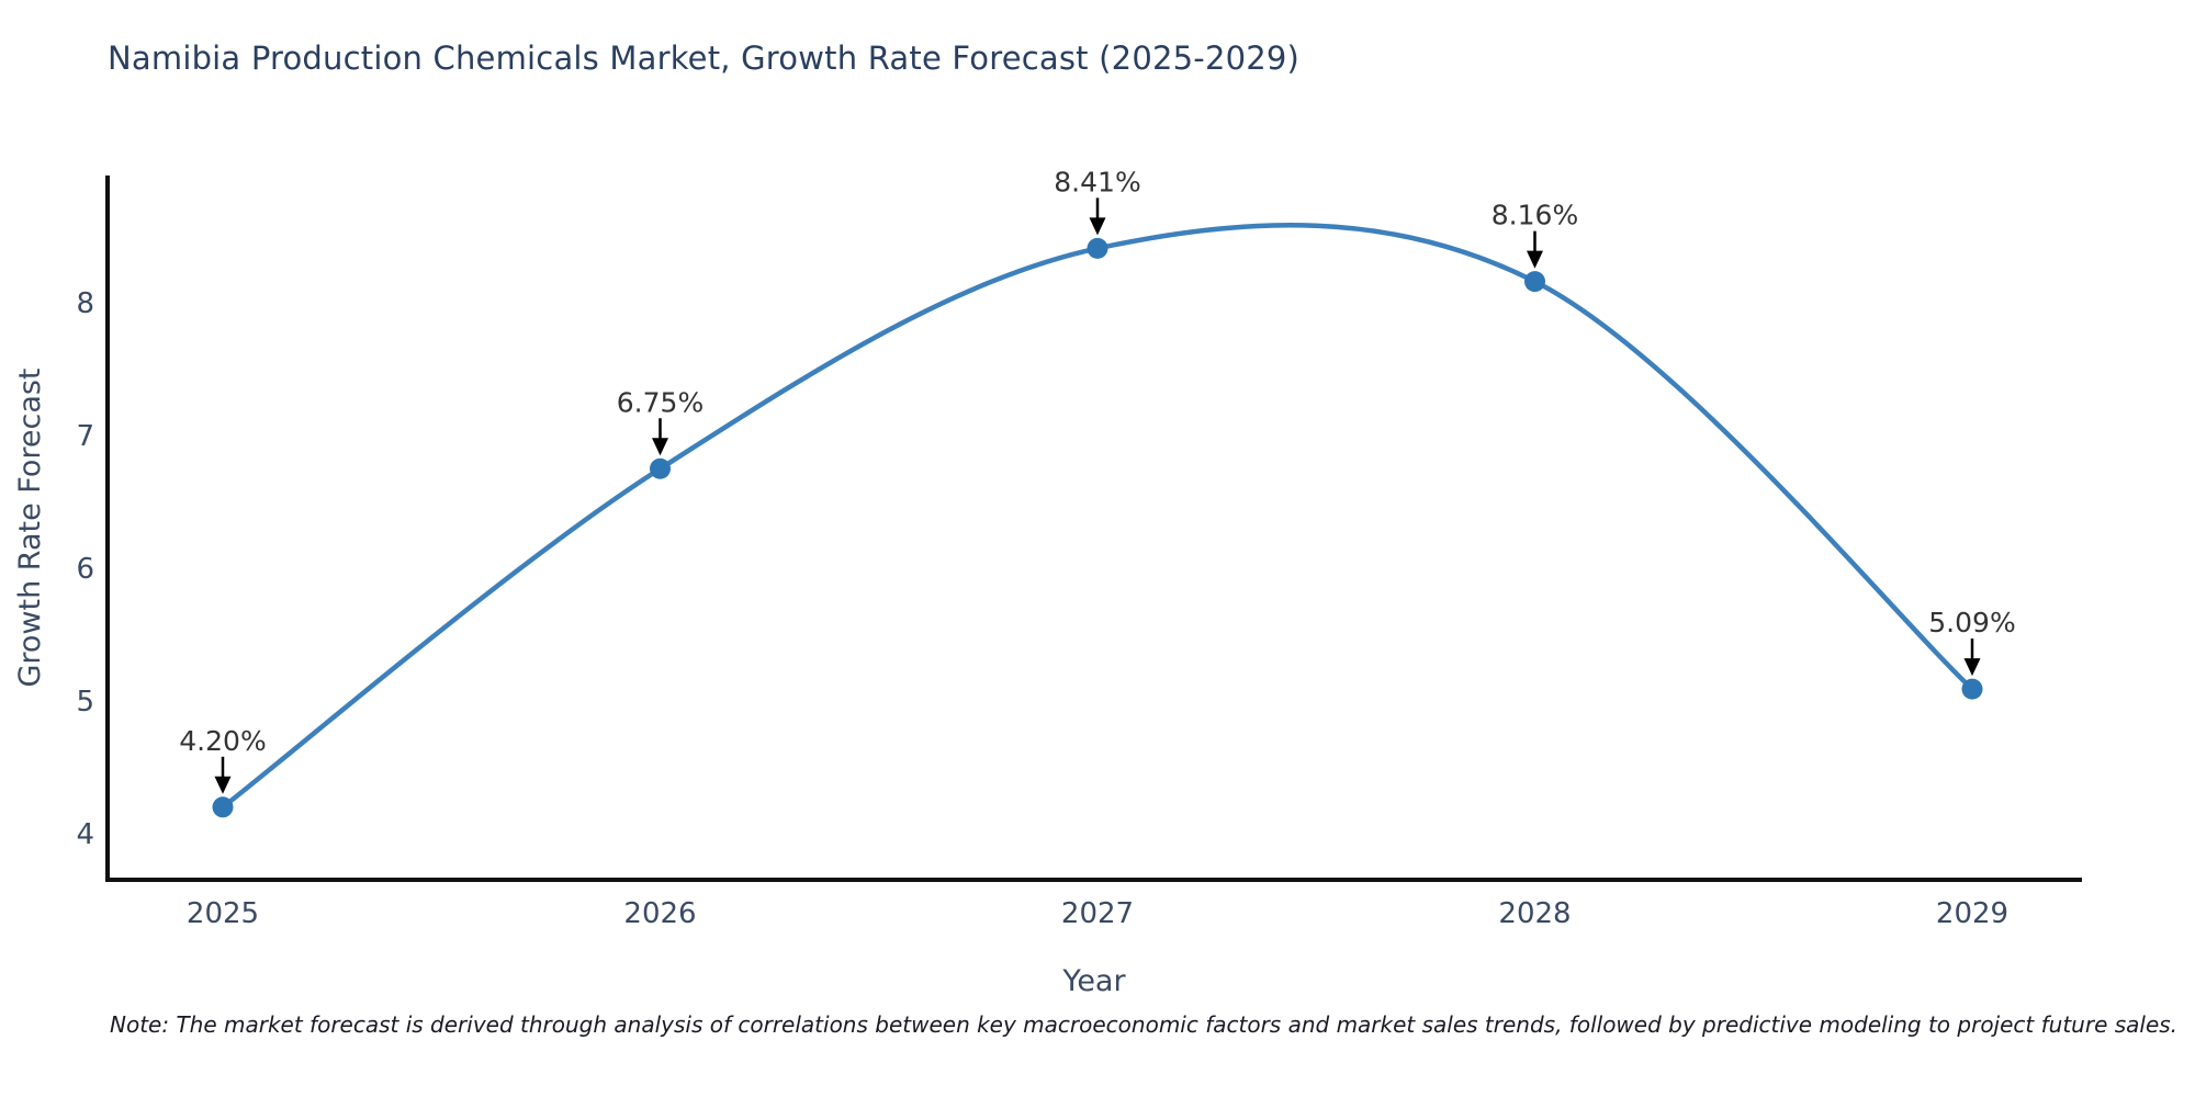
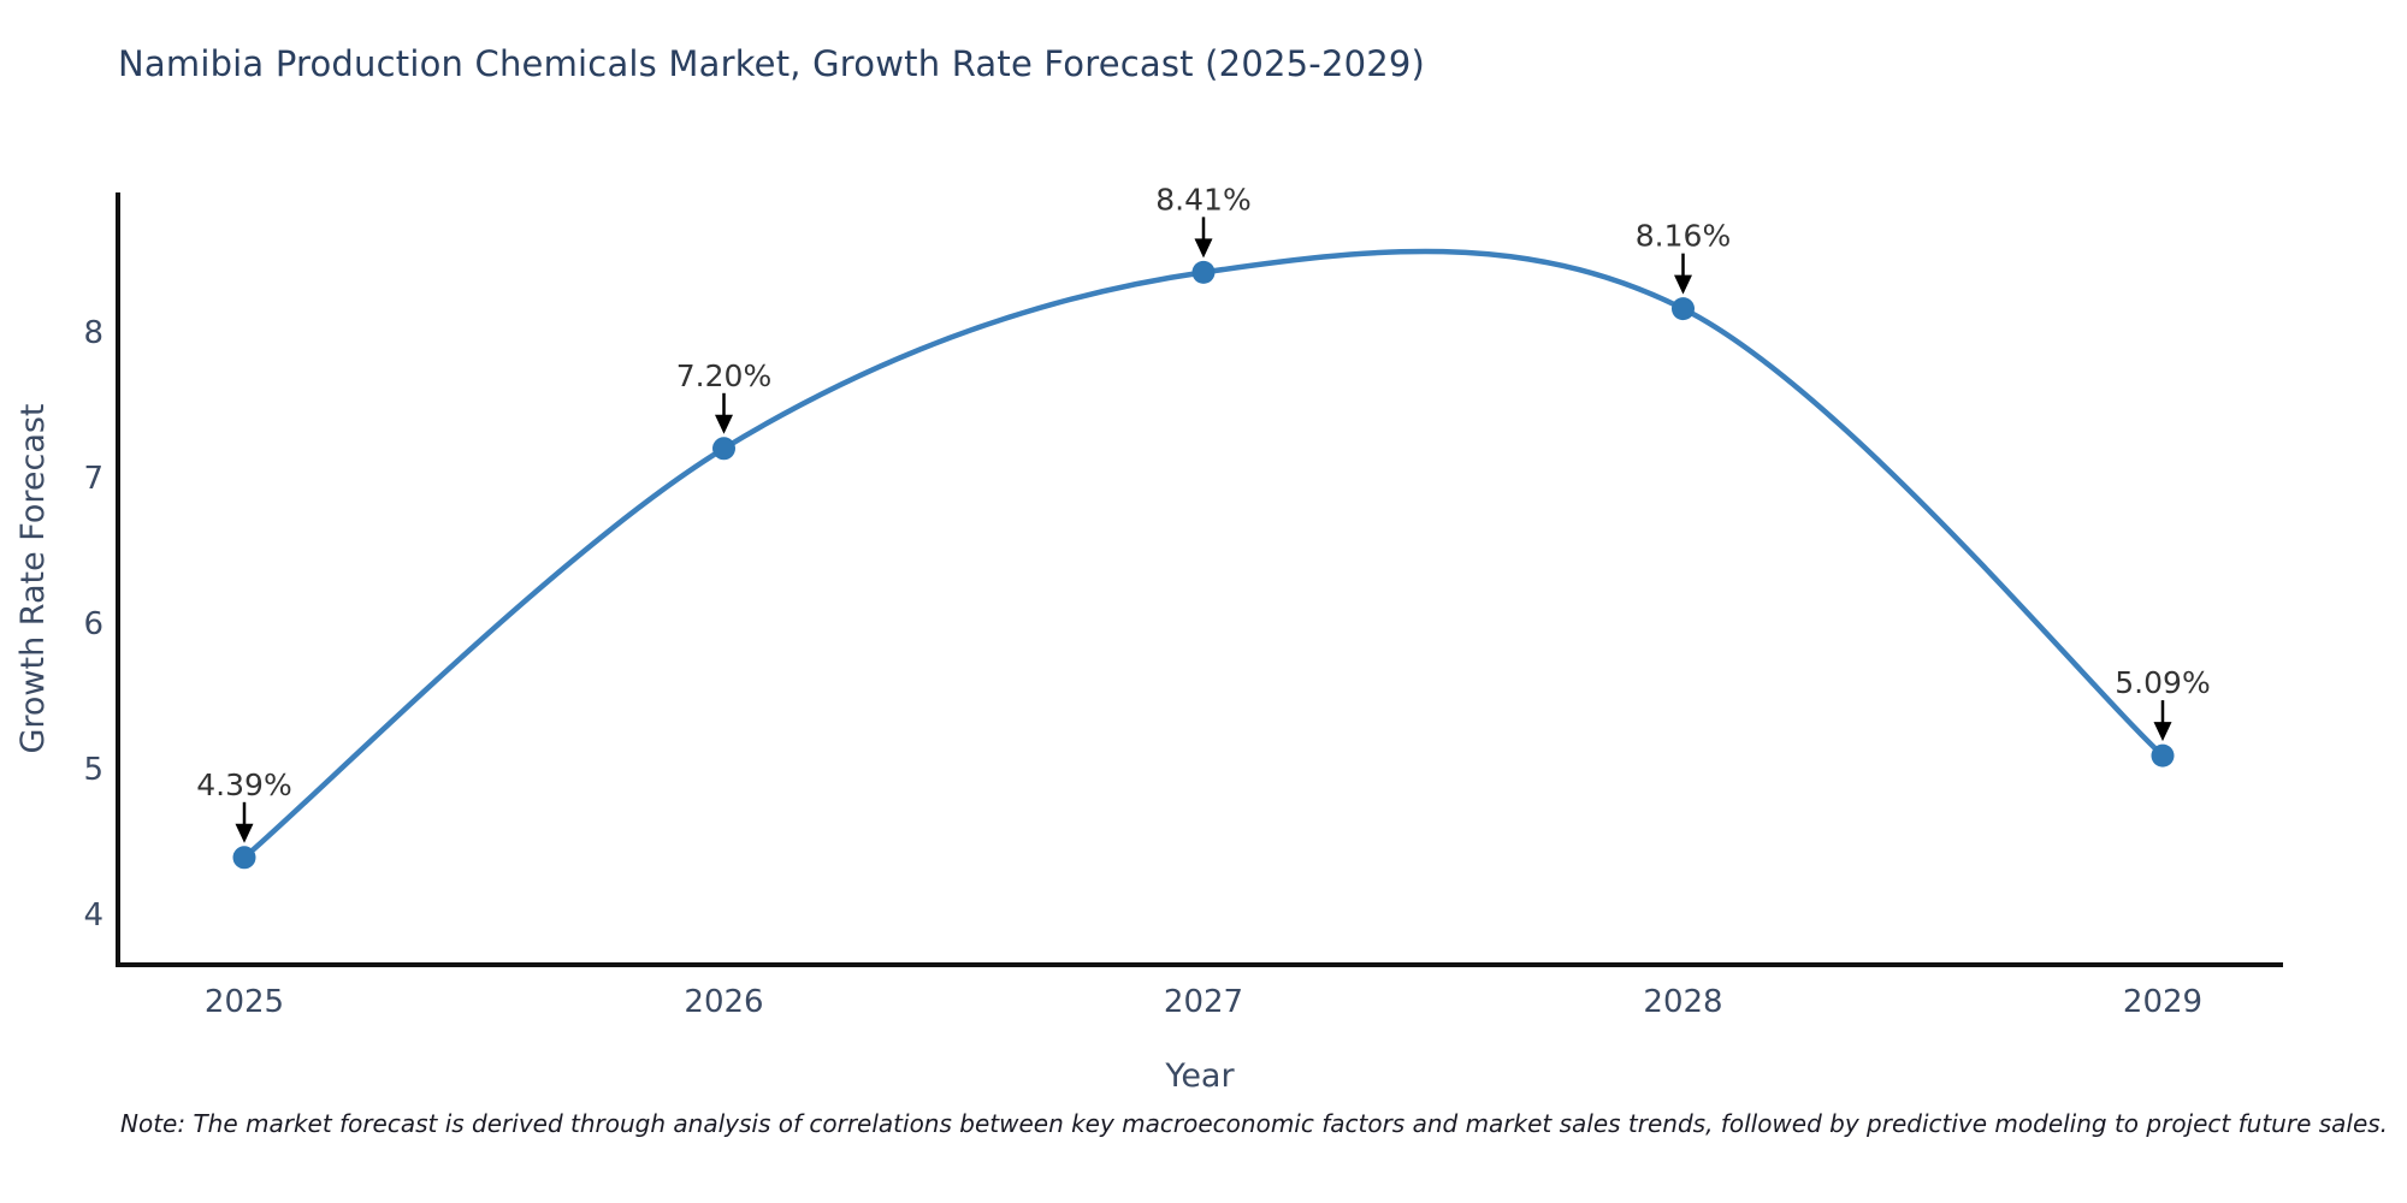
2025: 4.20% -> 4.39%
2026: 6.75% -> 7.20%
